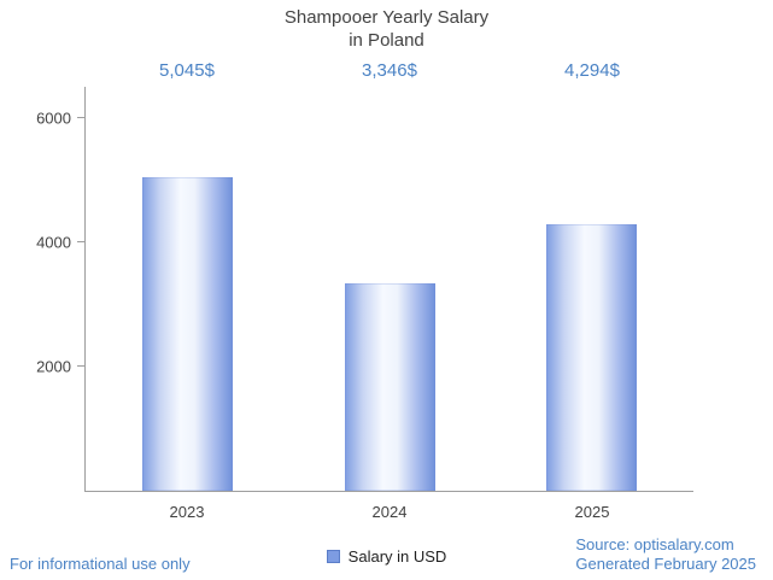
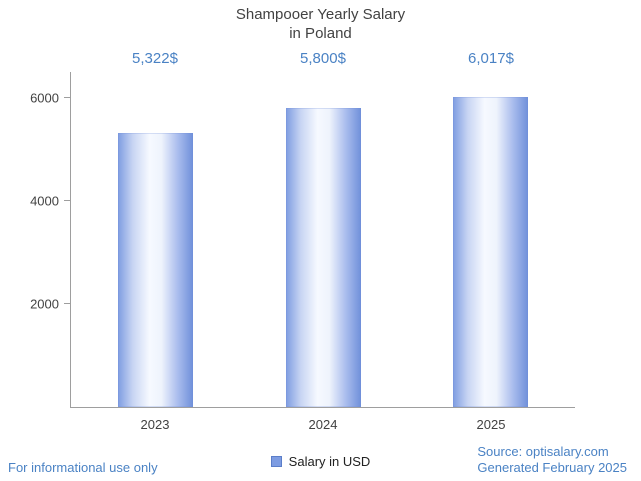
2023: 5,045 -> 5,322
2024: 3,346 -> 5,800
2025: 4,294 -> 6,017
